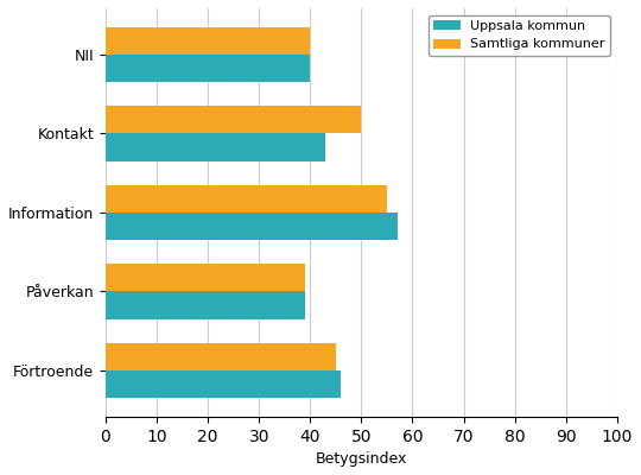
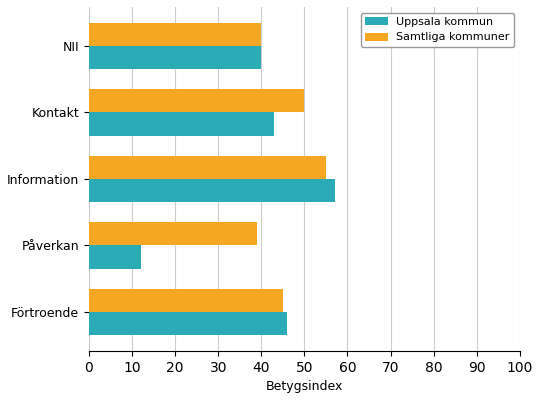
Uppsala kommun/Påverkan: 39 -> 12
